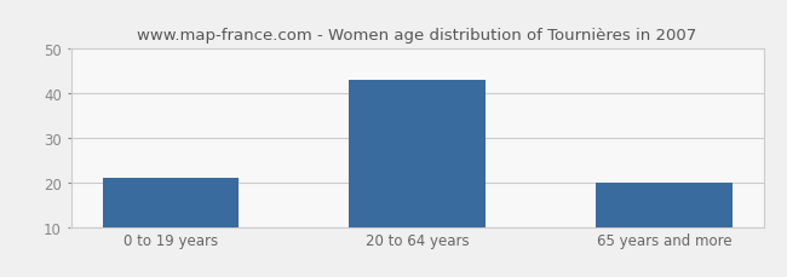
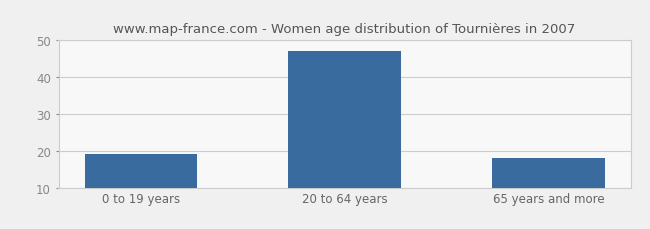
0 to 19 years: 21 -> 19
20 to 64 years: 43 -> 47
65 years and more: 20 -> 18
